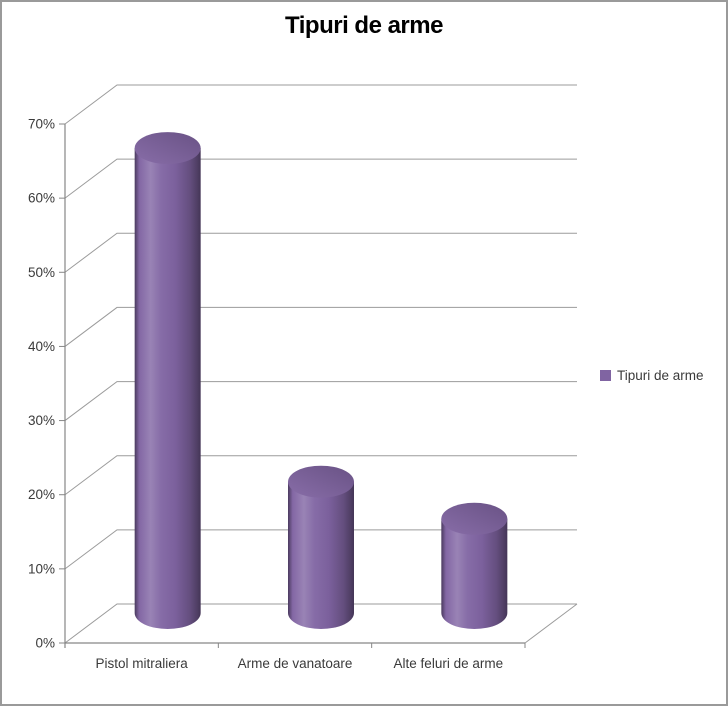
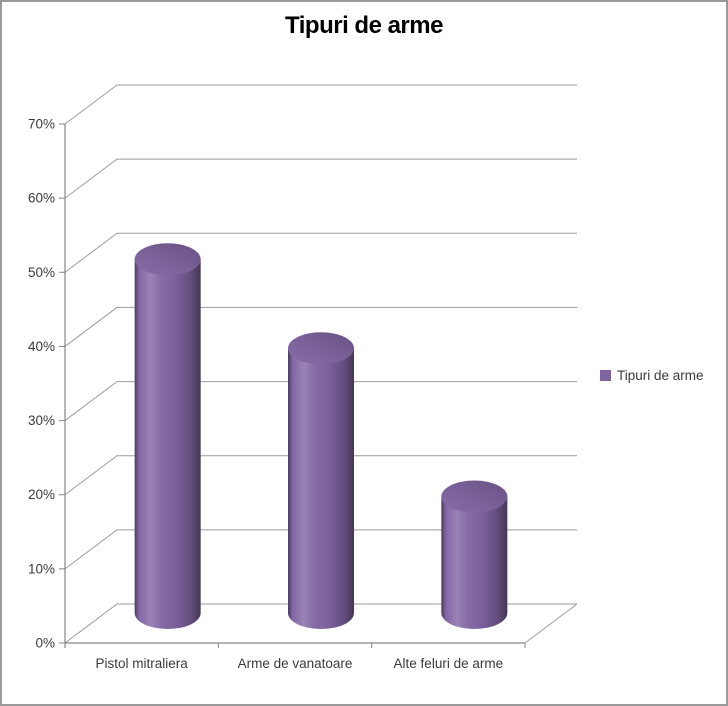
Pistol mitraliera: 65% -> 50%
Arme de vanatoare: 20% -> 38%
Alte feluri de arme: 15% -> 18%
